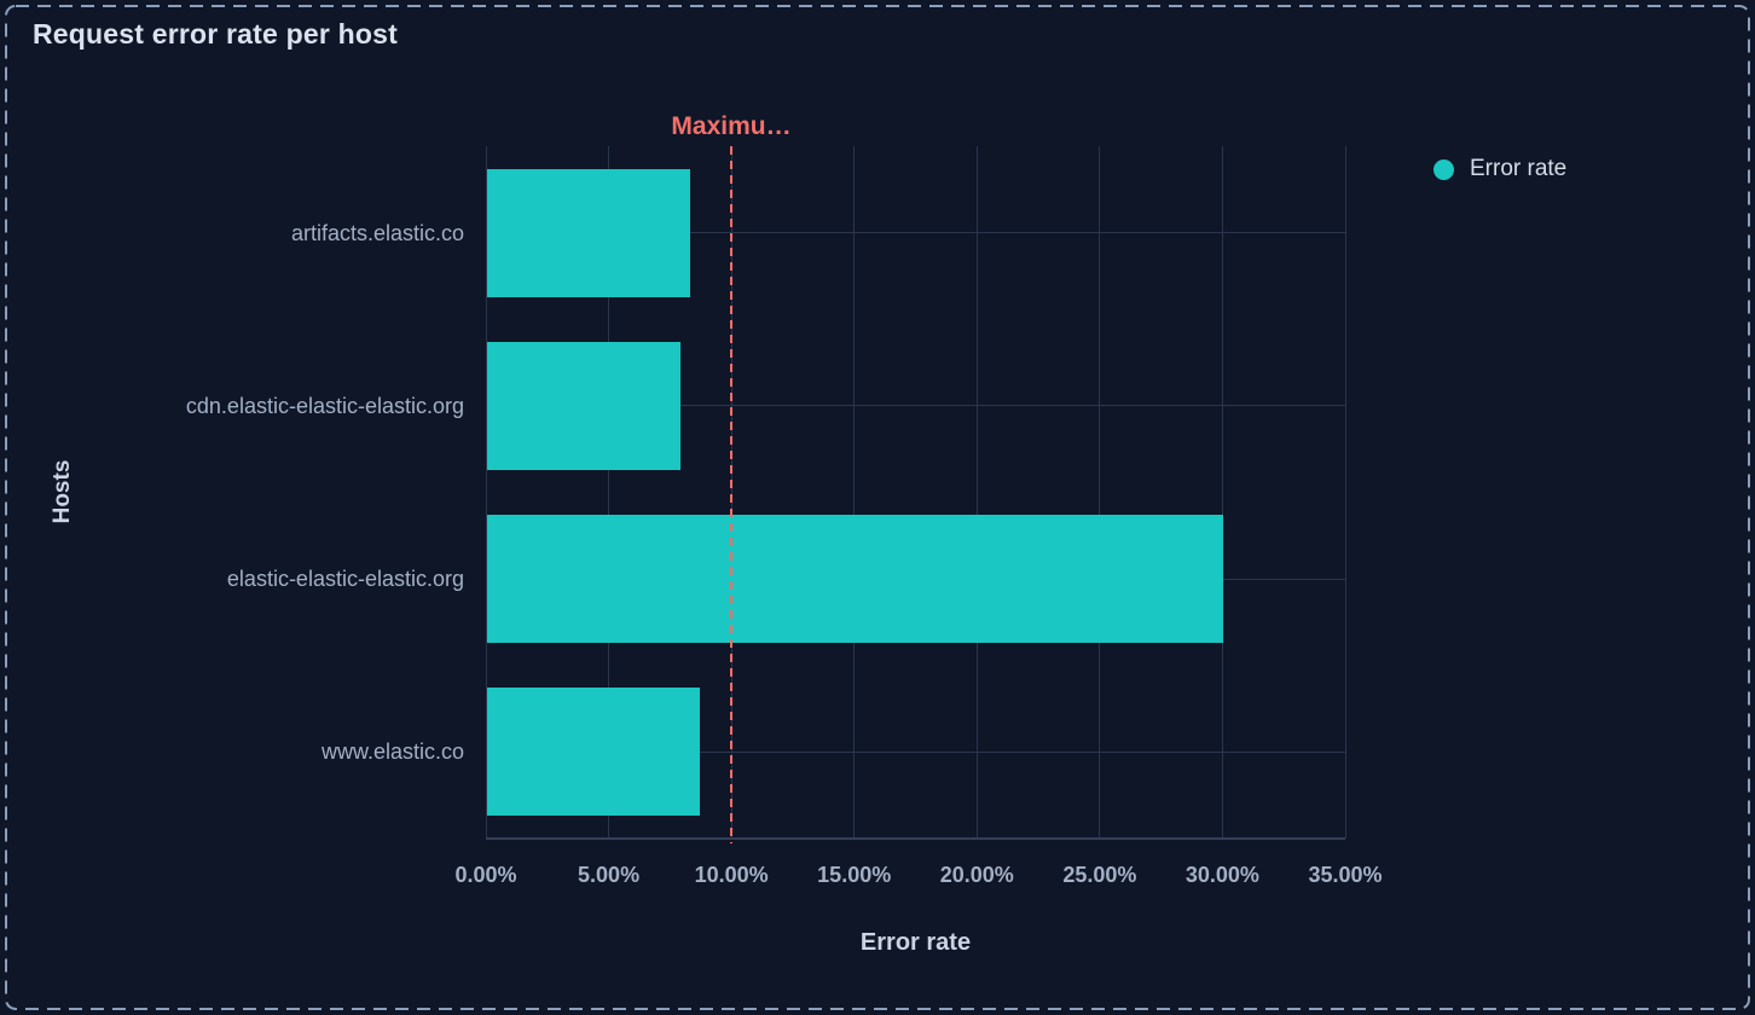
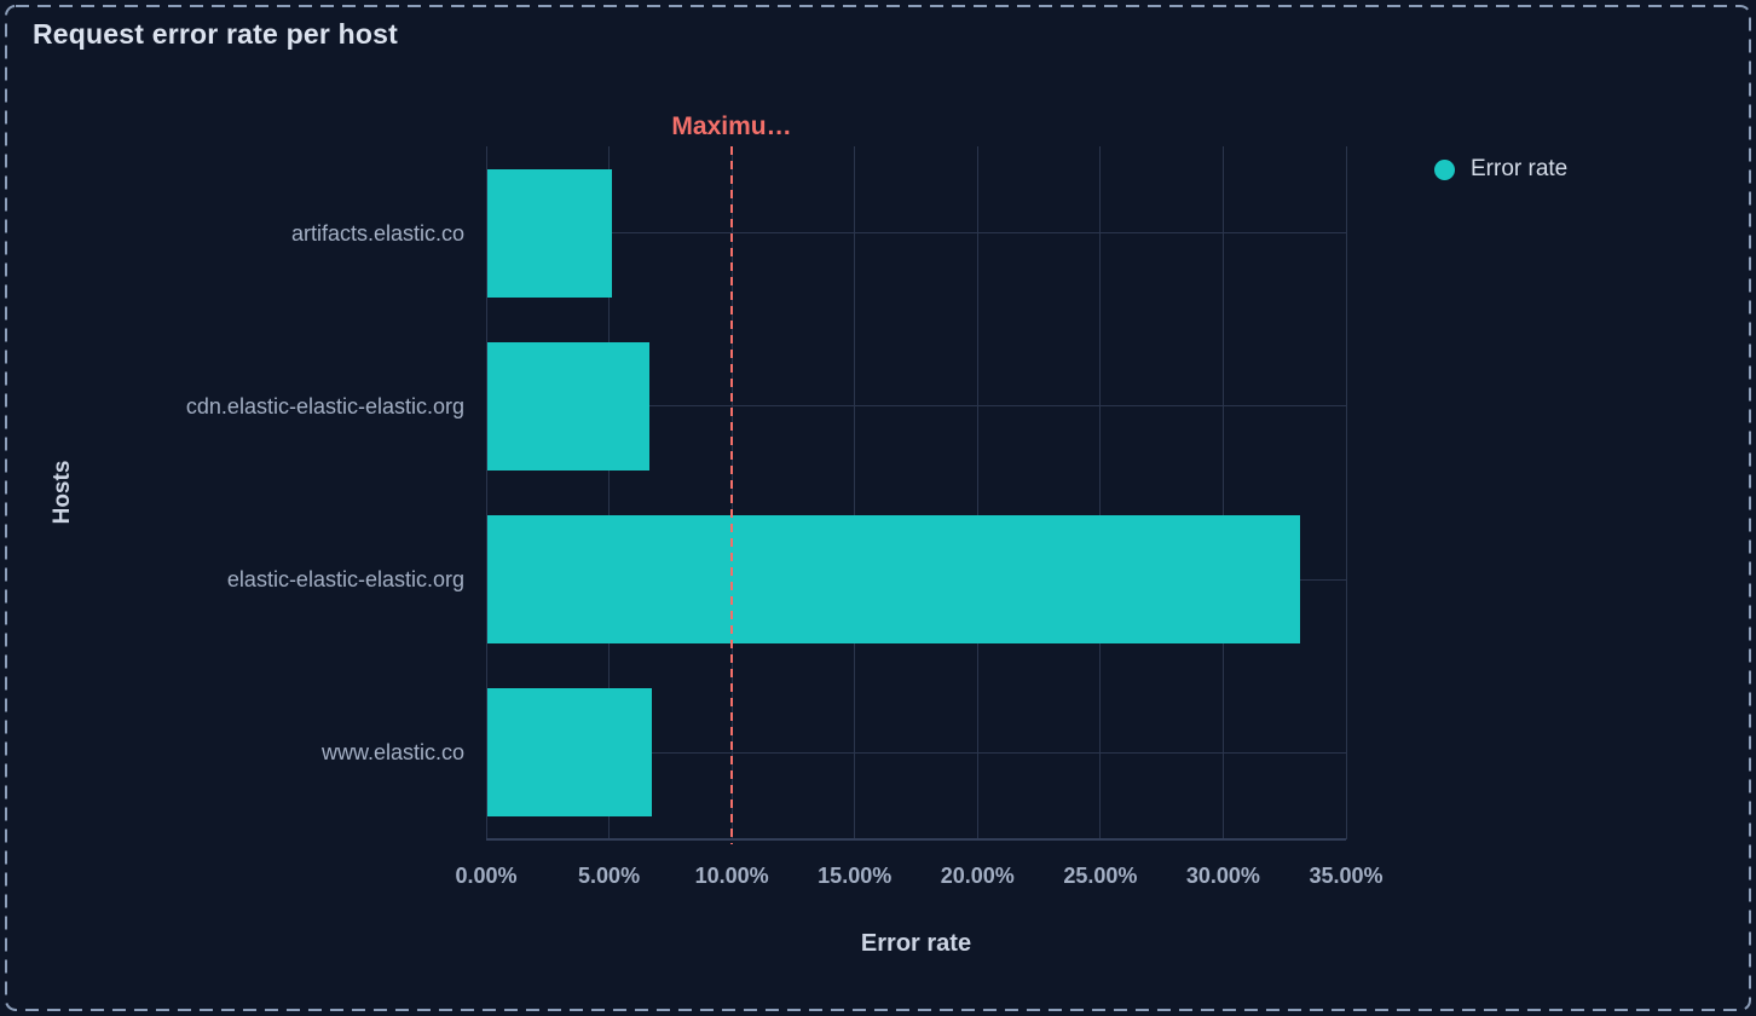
artifacts.elastic.co: 8.3% -> 5.1%
cdn.elastic-elastic-elastic.org: 7.9% -> 6.6%
elastic-elastic-elastic.org: 30.0% -> 33.1%
www.elastic.co: 8.7% -> 6.7%
